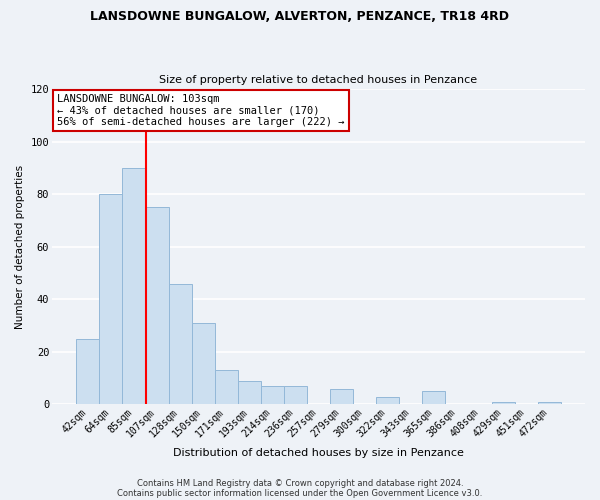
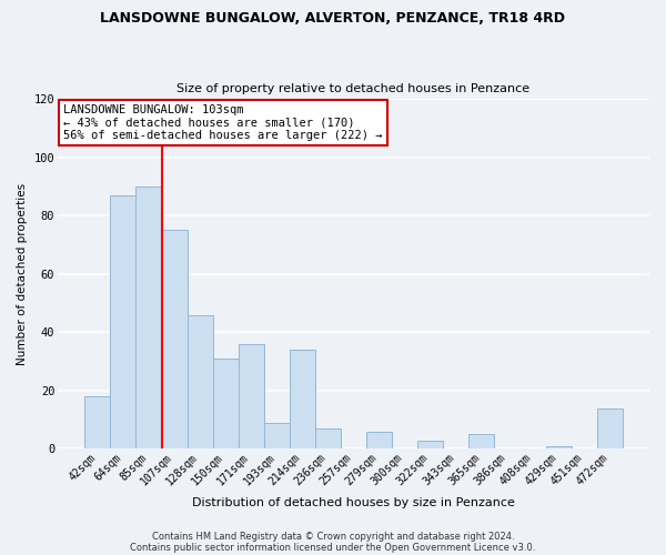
42sqm: 25 -> 18
64sqm: 80 -> 87
171sqm: 13 -> 36
214sqm: 7 -> 34
472sqm: 1 -> 14
